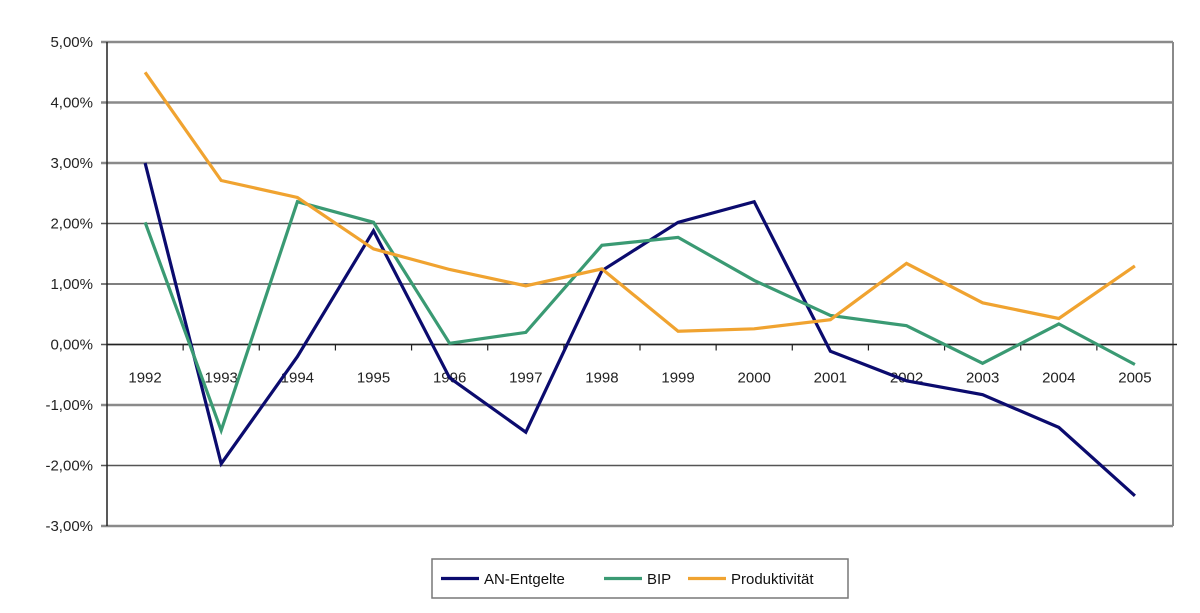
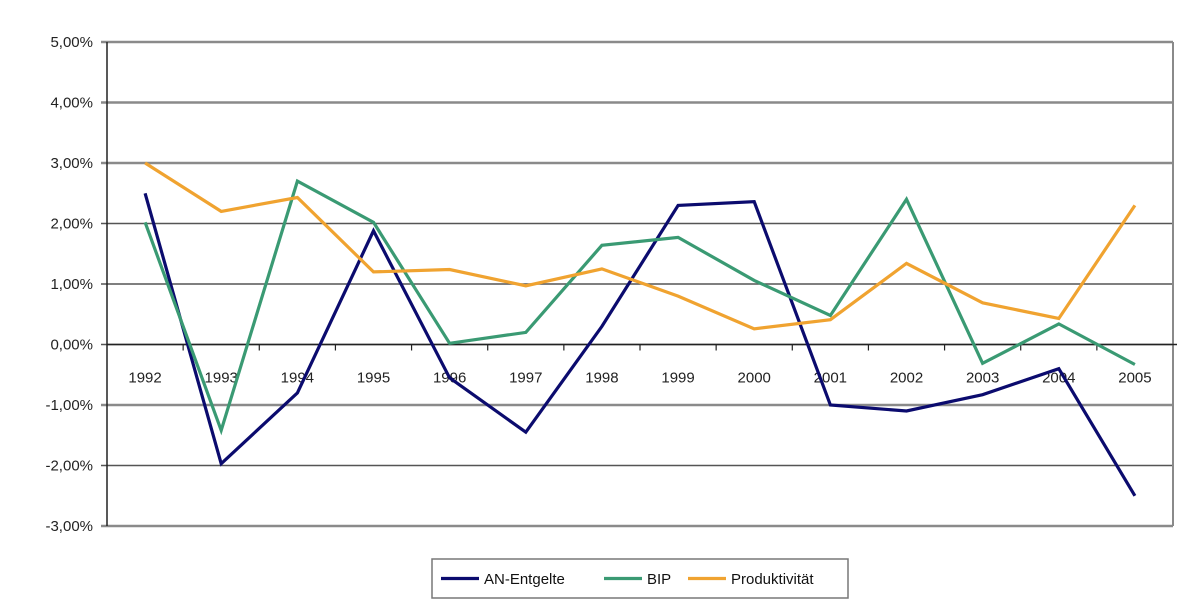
AN-Entgelte/1992: 3,0% -> 2,5%
Produktivität/1992: 4,5% -> 3,0%
Produktivität/1993: 2,7% -> 2,2%
AN-Entgelte/1994: -0,2% -> -0,8%
BIP/1994: 2,4% -> 2,7%
Produktivität/1995: 1,6% -> 1,2%
AN-Entgelte/1998: 1,2% -> 0,3%
AN-Entgelte/1999: 2,0% -> 2,3%
Produktivität/1999: 0,2% -> 0,8%
AN-Entgelte/2001: -0,1% -> -1,0%
AN-Entgelte/2002: -0,6% -> -1,1%
BIP/2002: 0,3% -> 2,4%
AN-Entgelte/2004: -1,4% -> -0,4%
Produktivität/2005: 1,3% -> 2,3%
